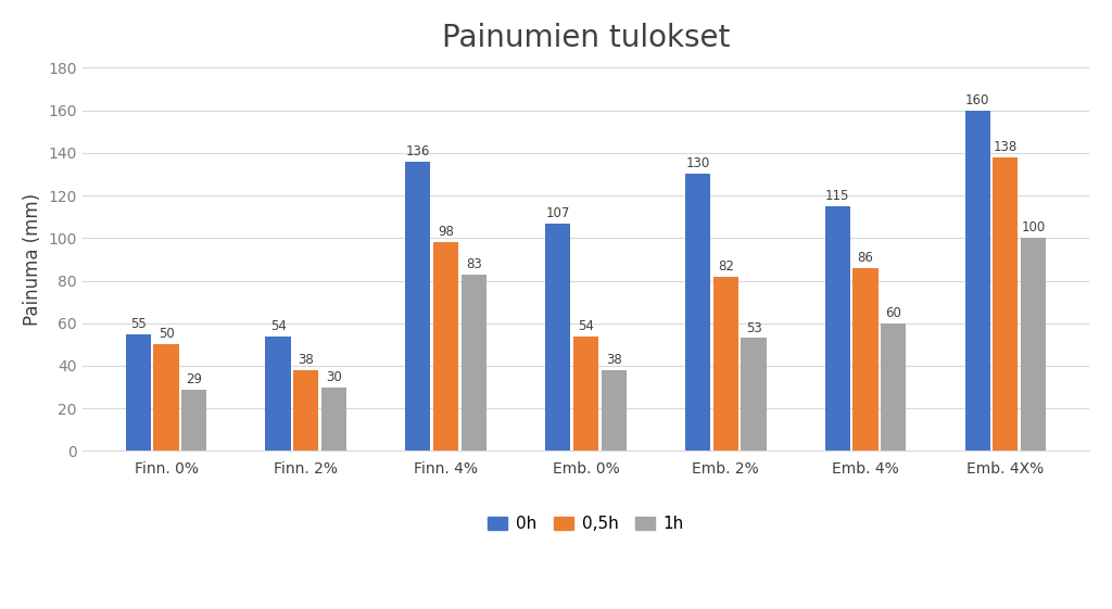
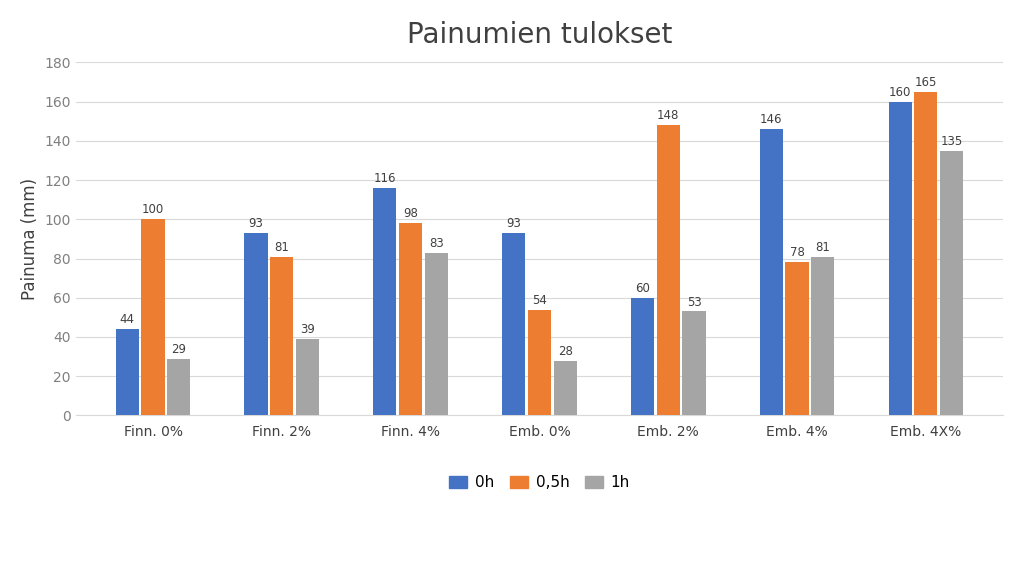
0h/Finn. 0%: 55 -> 44
0,5h/Finn. 0%: 50 -> 100
0h/Finn. 2%: 54 -> 93
0,5h/Finn. 2%: 38 -> 81
1h/Finn. 2%: 30 -> 39
0h/Finn. 4%: 136 -> 116
0h/Emb. 0%: 107 -> 93
1h/Emb. 0%: 38 -> 28
0h/Emb. 2%: 130 -> 60
0,5h/Emb. 2%: 82 -> 148
0h/Emb. 4%: 115 -> 146
0,5h/Emb. 4%: 86 -> 78
1h/Emb. 4%: 60 -> 81
0,5h/Emb. 4X%: 138 -> 165
1h/Emb. 4X%: 100 -> 135
